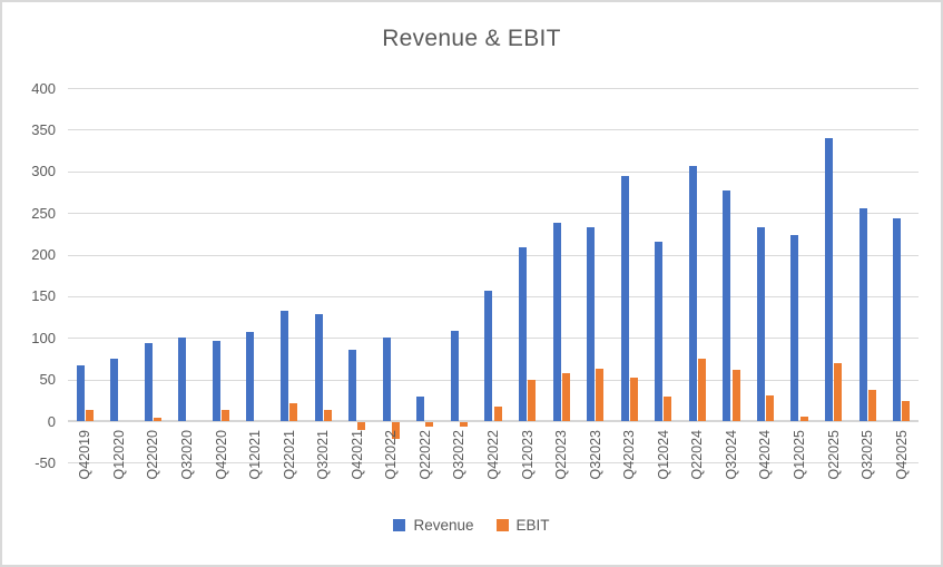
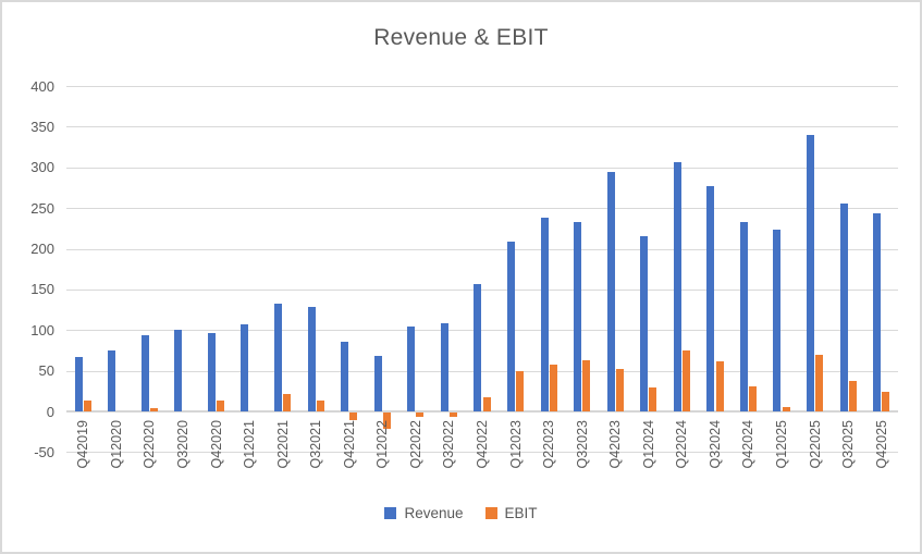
Revenue/Q12022: 100 -> 70
Revenue/Q22022: 30 -> 100
